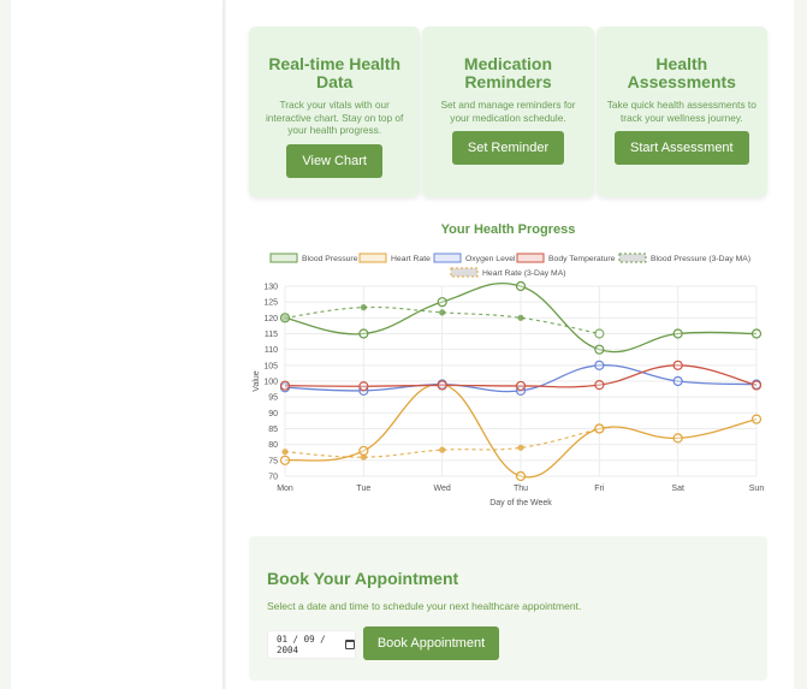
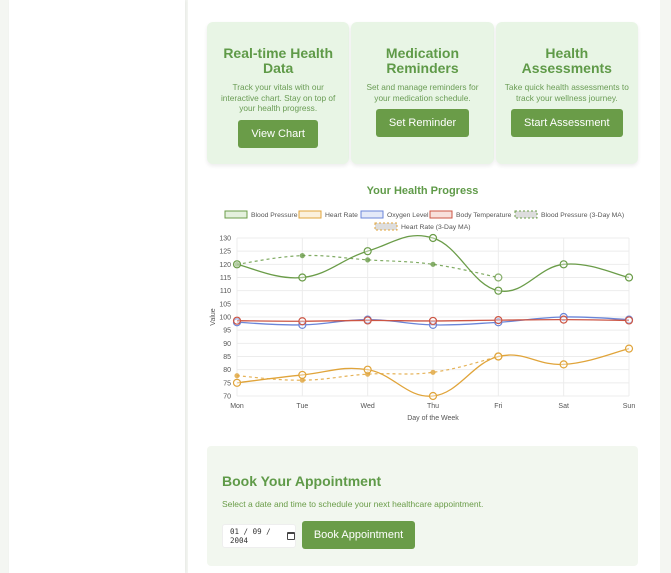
Heart Rate/Wed: 99 -> 80
Oxygen Level/Fri: 105 -> 98
Blood Pressure/Sat: 115 -> 120
Body Temperature/Sat: 105 -> 99
